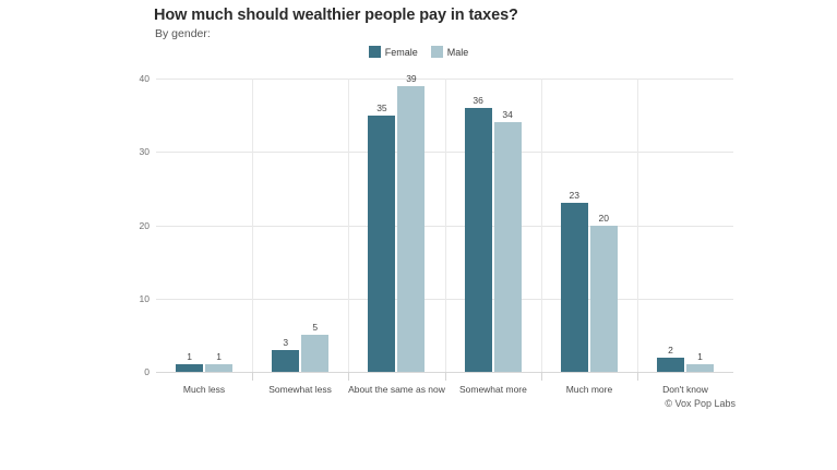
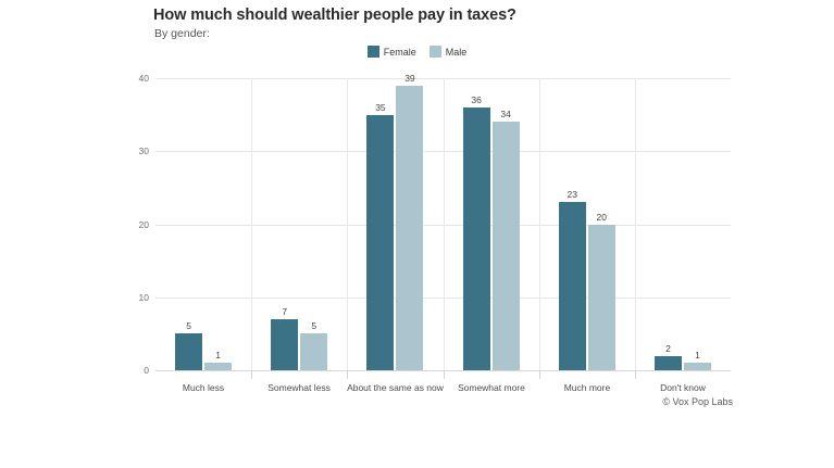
Female/Much less: 1 -> 5
Female/Somewhat less: 3 -> 7
